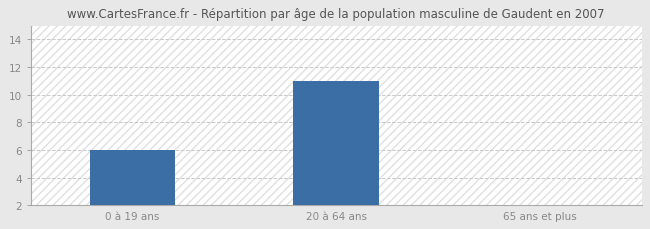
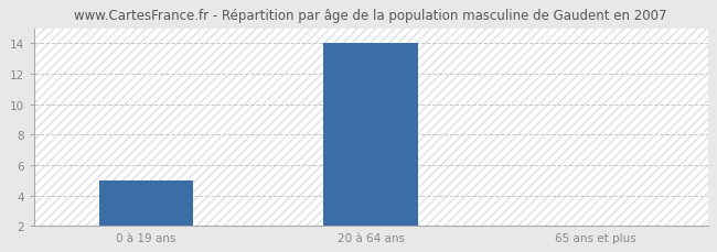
0 à 19 ans: 6 -> 5
20 à 64 ans: 11 -> 14
